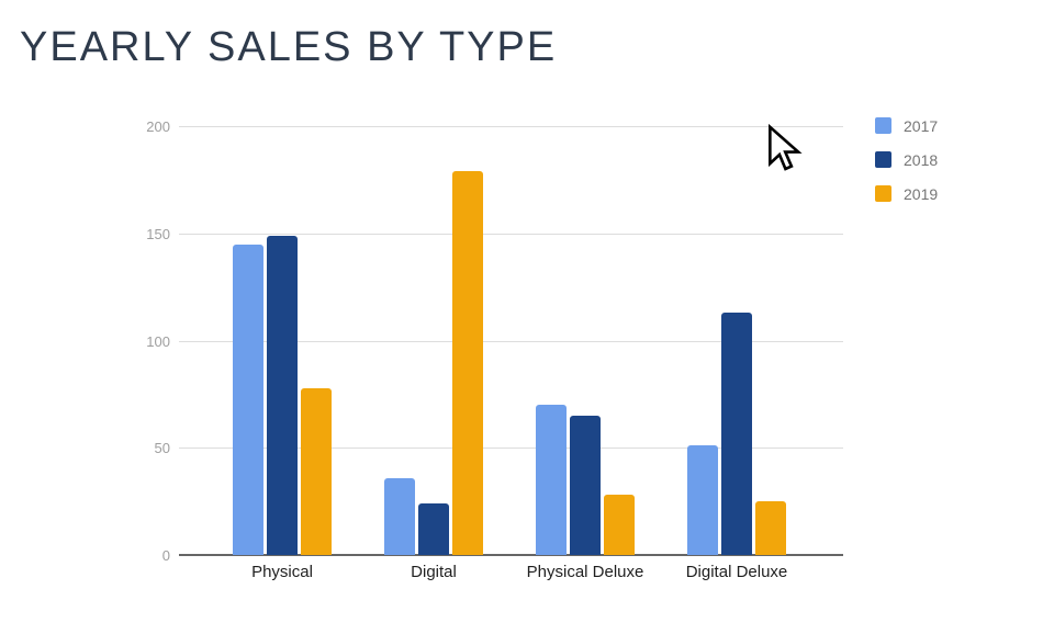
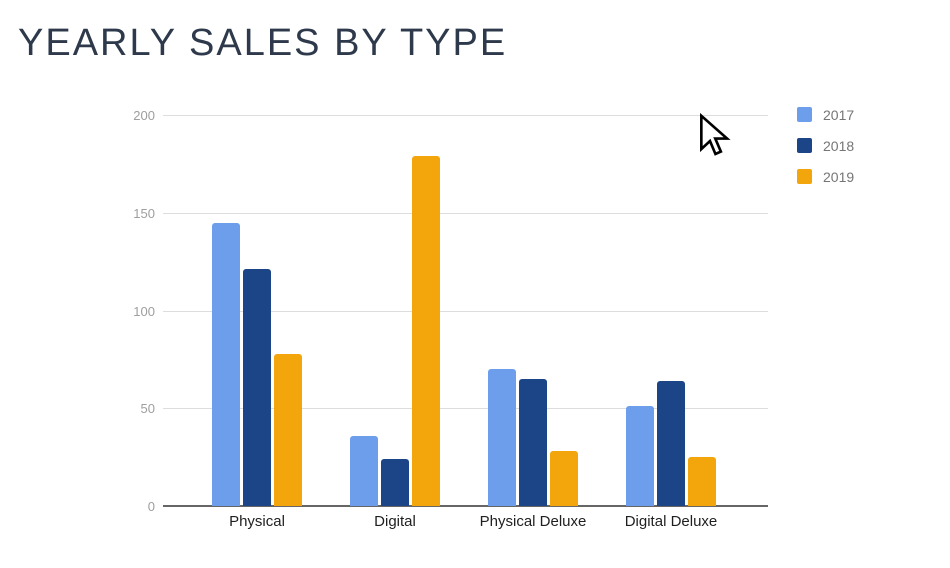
2018/Physical: 149 -> 121
2018/Digital Deluxe: 113 -> 64
